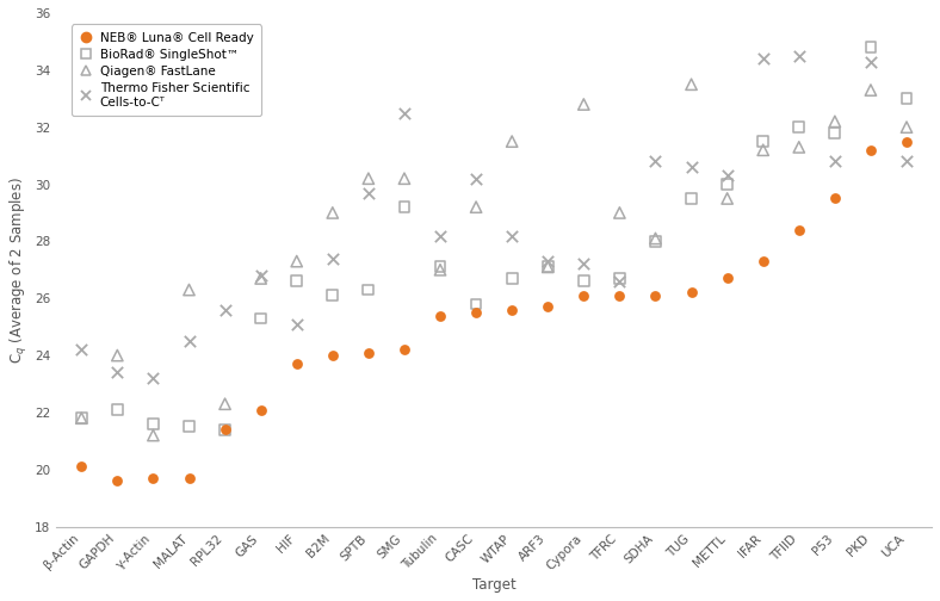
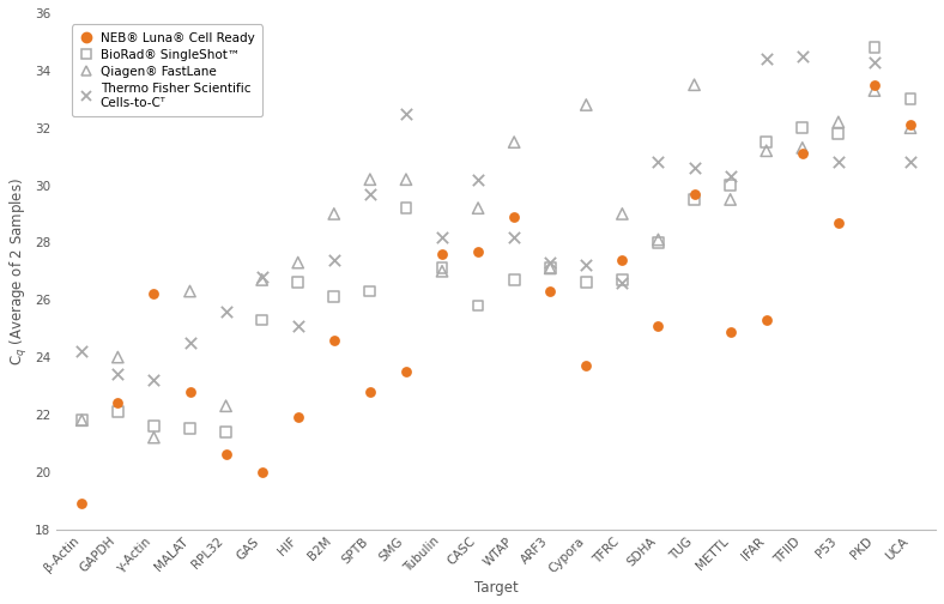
NEB® Luna® Cell Ready/β-Actin: 20.1 -> 18.9
NEB® Luna® Cell Ready/GAPDH: 19.6 -> 22.4
NEB® Luna® Cell Ready/γ-Actin: 19.7 -> 26.2
NEB® Luna® Cell Ready/MALAT: 19.7 -> 22.8
NEB® Luna® Cell Ready/RPL32: 21.4 -> 20.6
NEB® Luna® Cell Ready/GAS: 22.1 -> 20.0
NEB® Luna® Cell Ready/HIF: 23.7 -> 21.9
NEB® Luna® Cell Ready/B2M: 24.0 -> 24.6
NEB® Luna® Cell Ready/SPTB: 24.1 -> 22.8
NEB® Luna® Cell Ready/SMG: 24.2 -> 23.5
NEB® Luna® Cell Ready/Tubulin: 25.4 -> 27.6
NEB® Luna® Cell Ready/CASC: 25.5 -> 27.7
NEB® Luna® Cell Ready/WTAP: 25.6 -> 28.9
NEB® Luna® Cell Ready/ARF3: 25.7 -> 26.3
NEB® Luna® Cell Ready/Cypora: 26.1 -> 23.7
NEB® Luna® Cell Ready/TFRC: 26.1 -> 27.4
NEB® Luna® Cell Ready/SDHA: 26.1 -> 25.1
NEB® Luna® Cell Ready/TUG: 26.2 -> 29.7
NEB® Luna® Cell Ready/METTL: 26.7 -> 24.9
NEB® Luna® Cell Ready/IFAR: 27.3 -> 25.3
NEB® Luna® Cell Ready/TFIID: 28.4 -> 31.1
NEB® Luna® Cell Ready/P53: 29.5 -> 28.7
NEB® Luna® Cell Ready/PKD: 31.2 -> 33.5
NEB® Luna® Cell Ready/UCA: 31.5 -> 32.1
